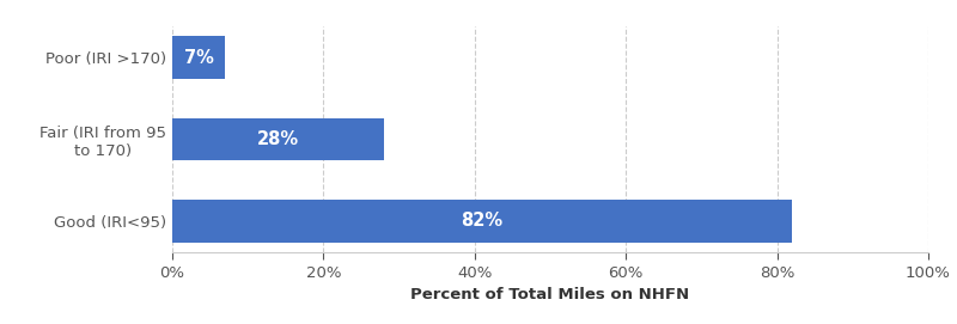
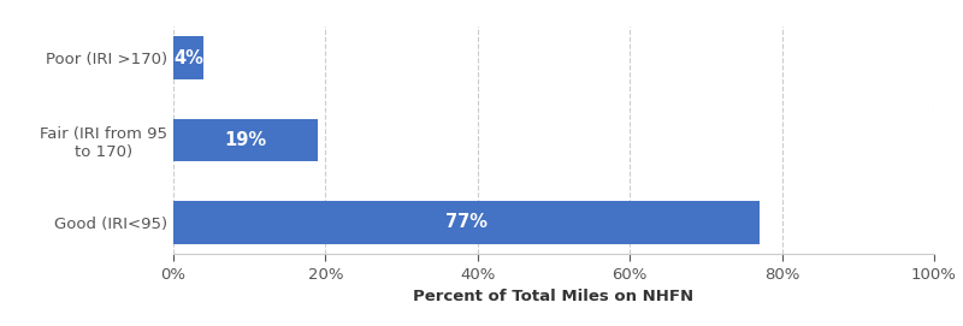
Poor (IRI >170): 7% -> 4%
Fair (IRI from 95 to 170): 28% -> 19%
Good (IRI<95): 82% -> 77%
